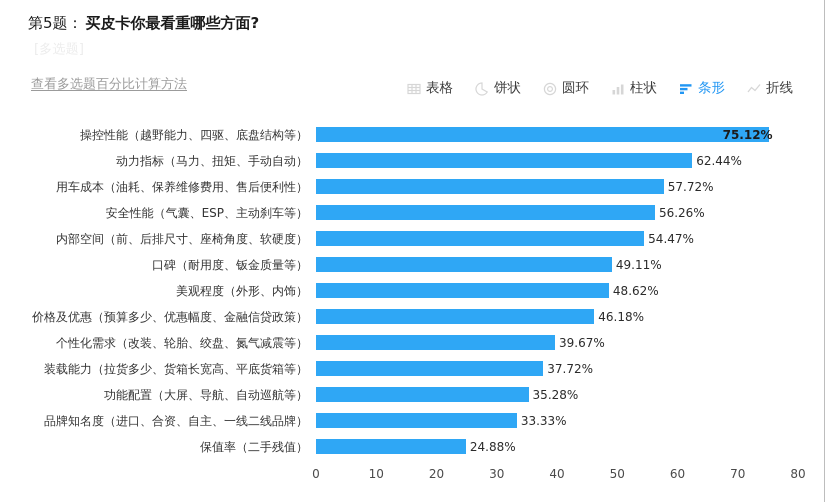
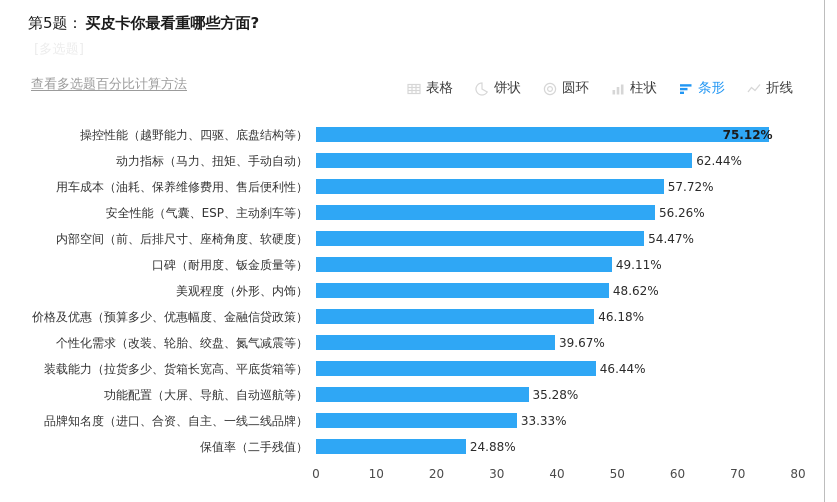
装载能力（拉货多少、货箱长宽高、平底货箱等）: 37.72% -> 46.44%
